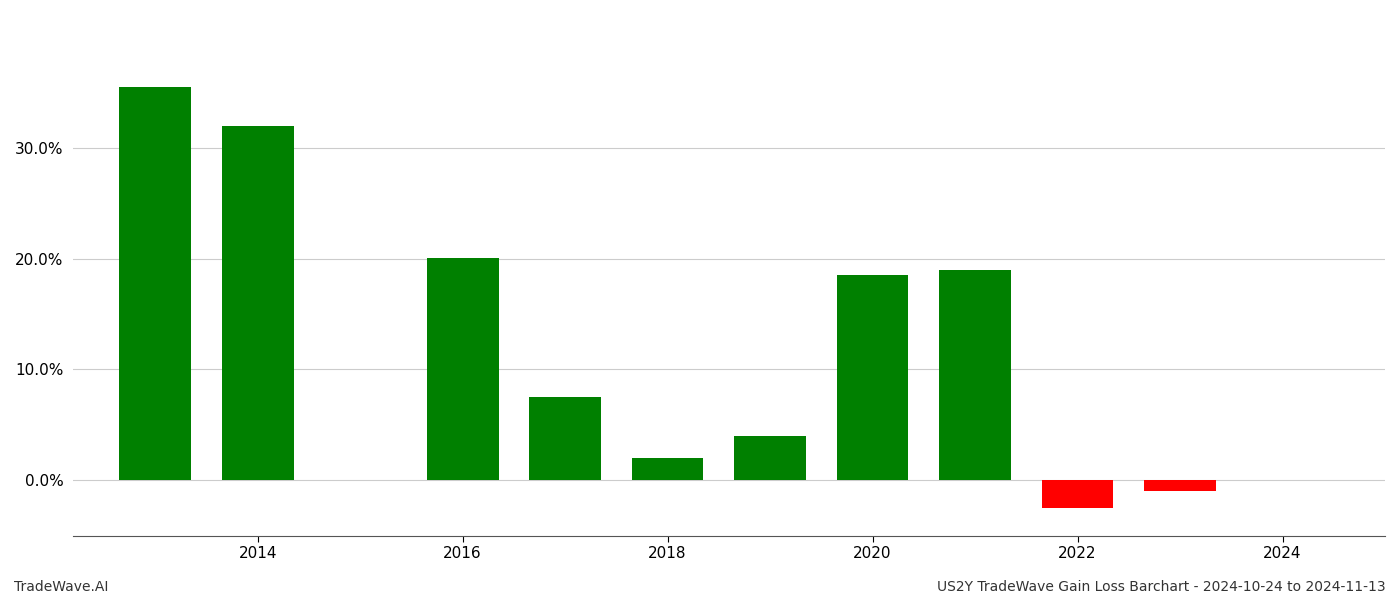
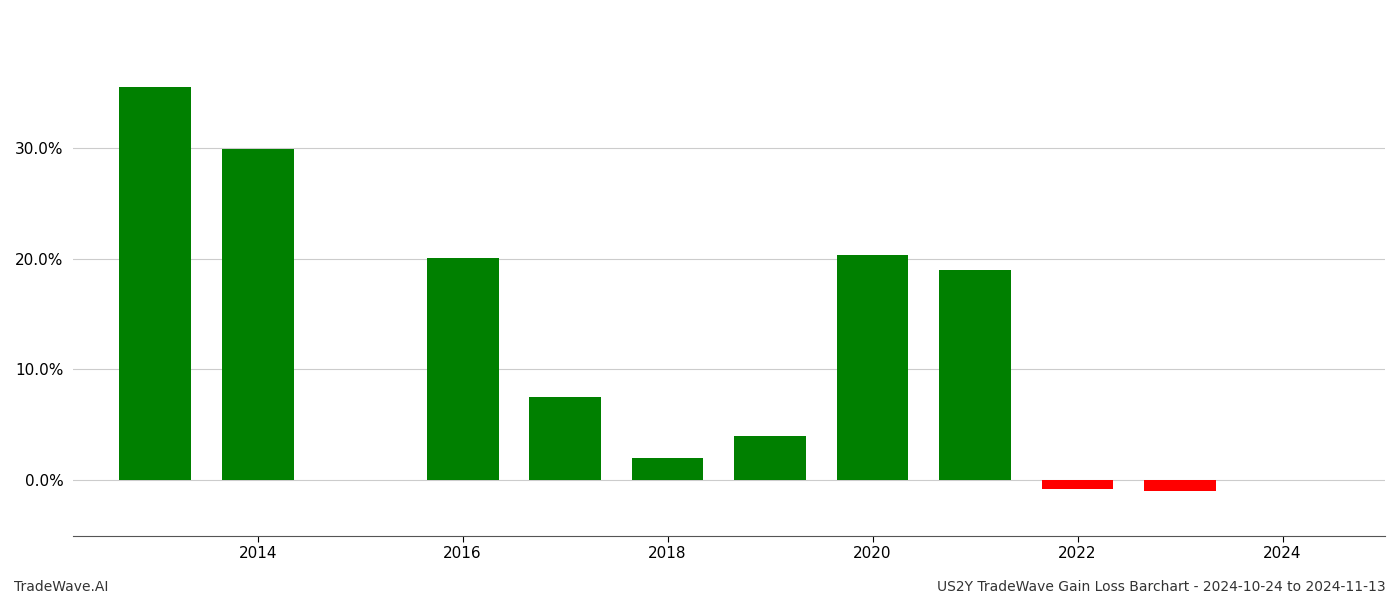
2014: 32.0% -> 29.9%
2020: 18.5% -> 20.3%
2022: -2.5% -> -0.8%
